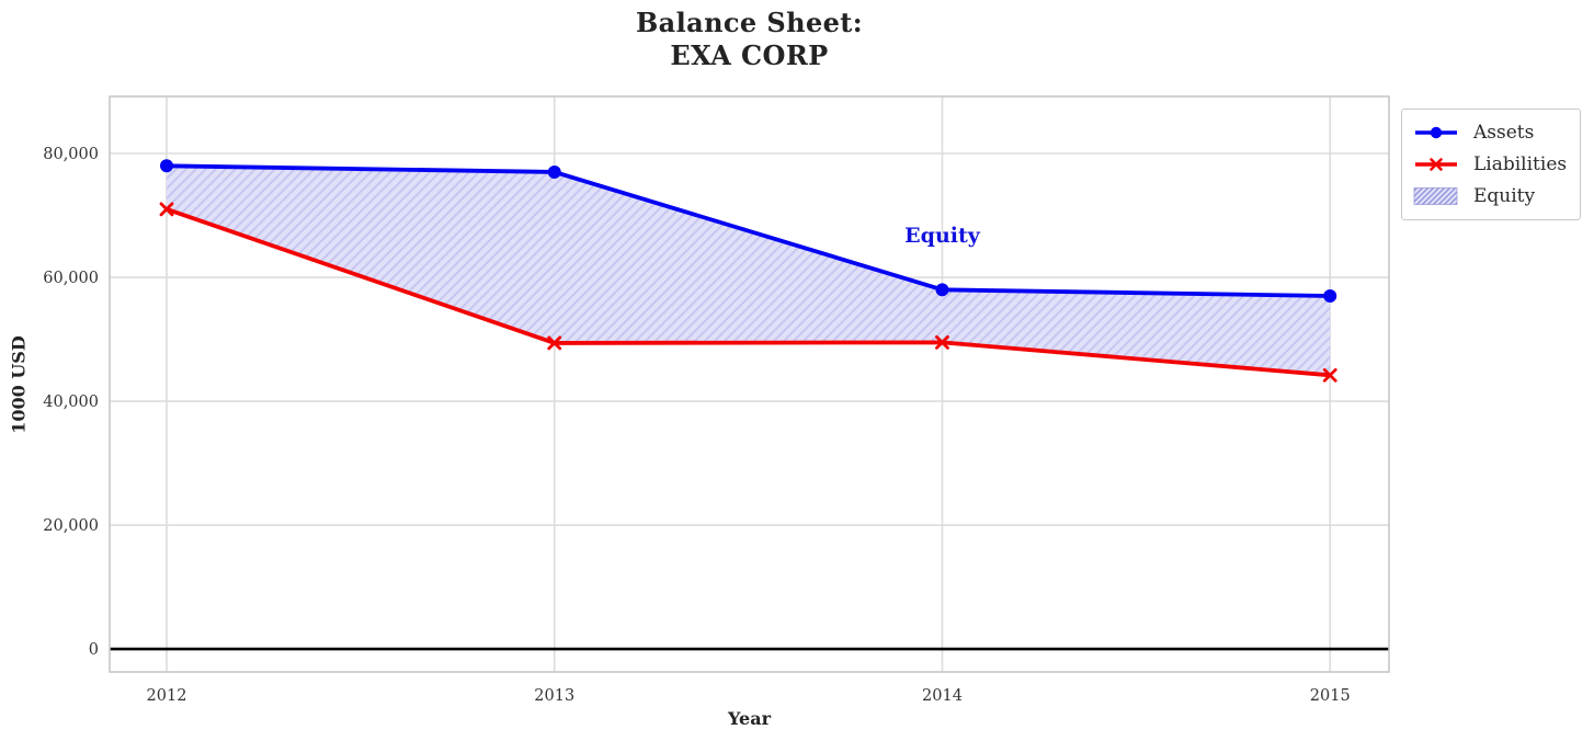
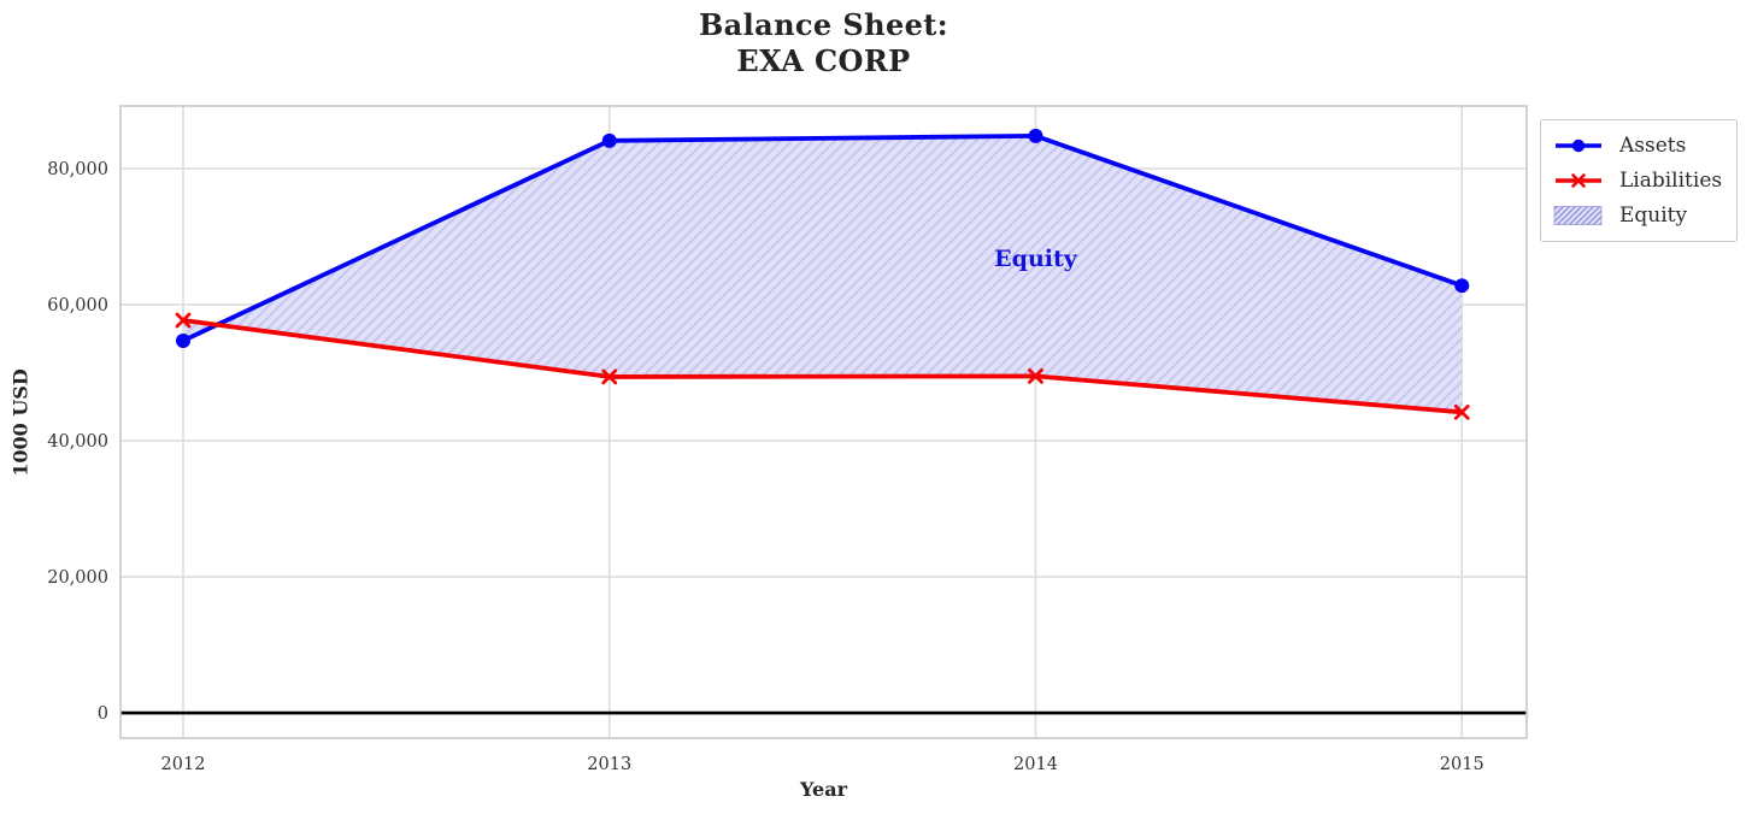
Assets/2012: 78000 -> 55000
Liabilities/2012: 71000 -> 58000
Assets/2013: 77000 -> 84000
Assets/2014: 58000 -> 85000
Assets/2015: 57000 -> 63000
